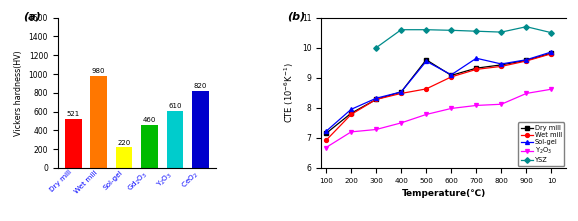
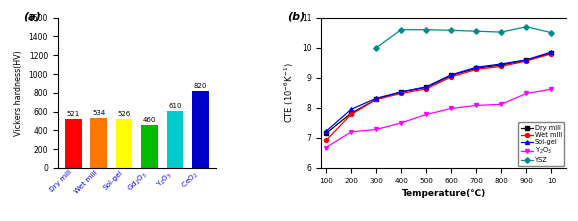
Wet mill: 980 -> 530
Sol-gel: 220 -> 530
Dry mill/500: 9.60 -> 8.68
Sol-gel/500: 9.55 -> 8.70
Sol-gel/700: 9.65 -> 9.35
